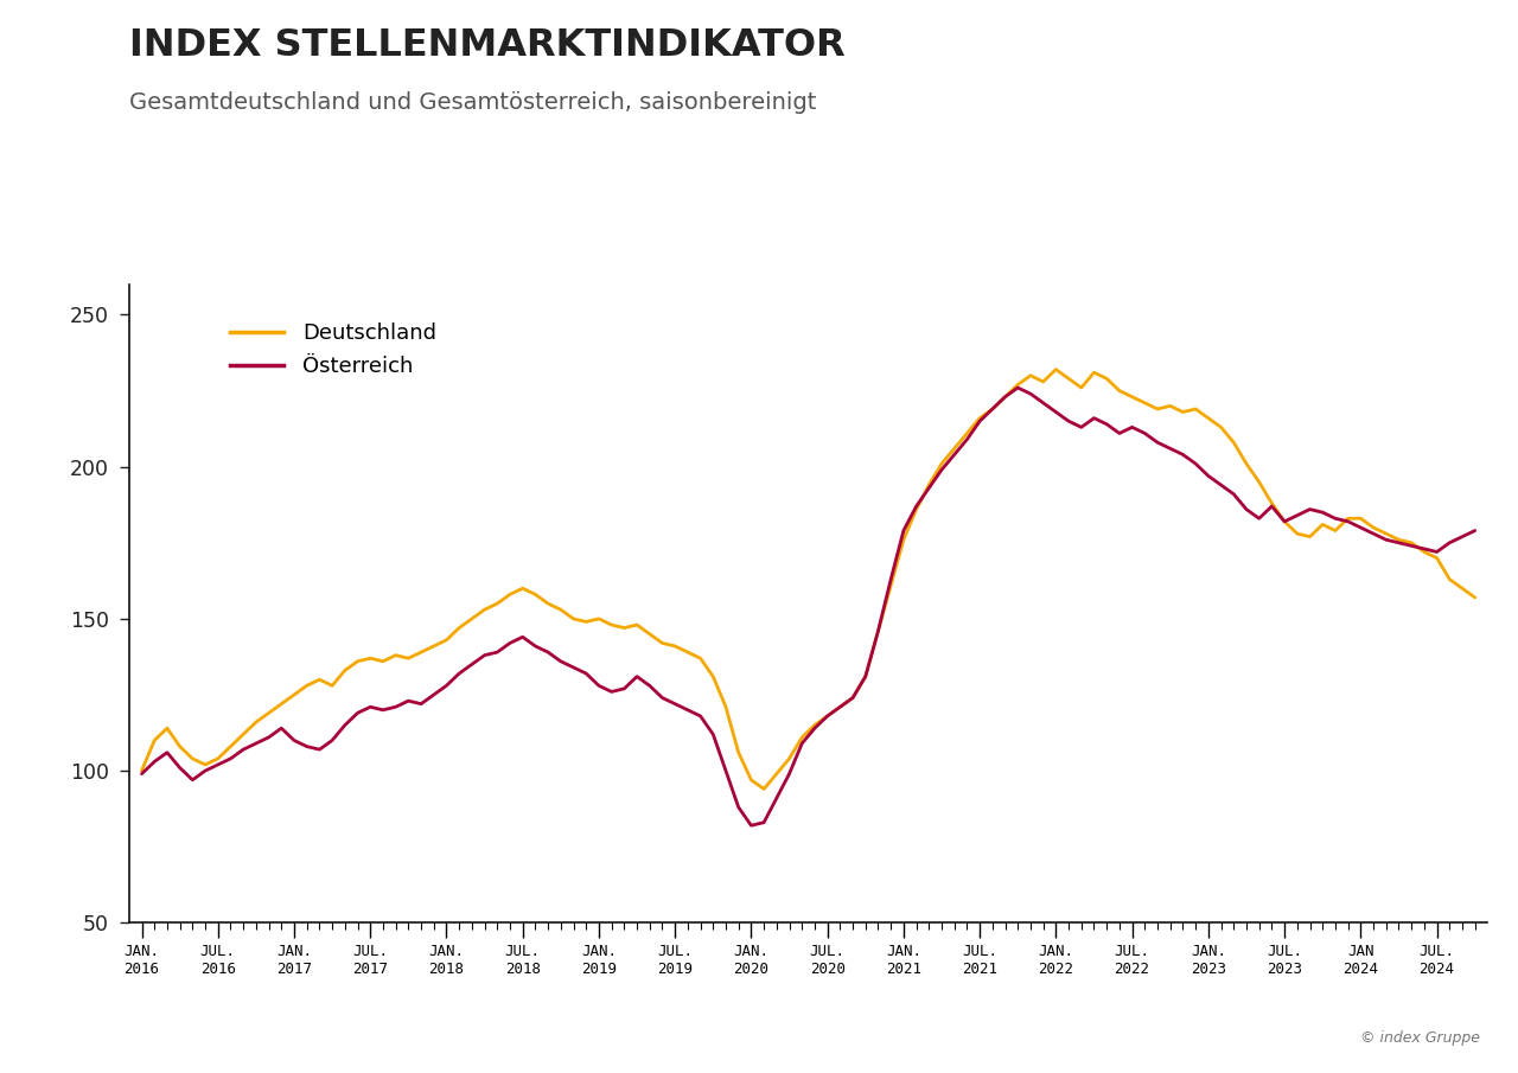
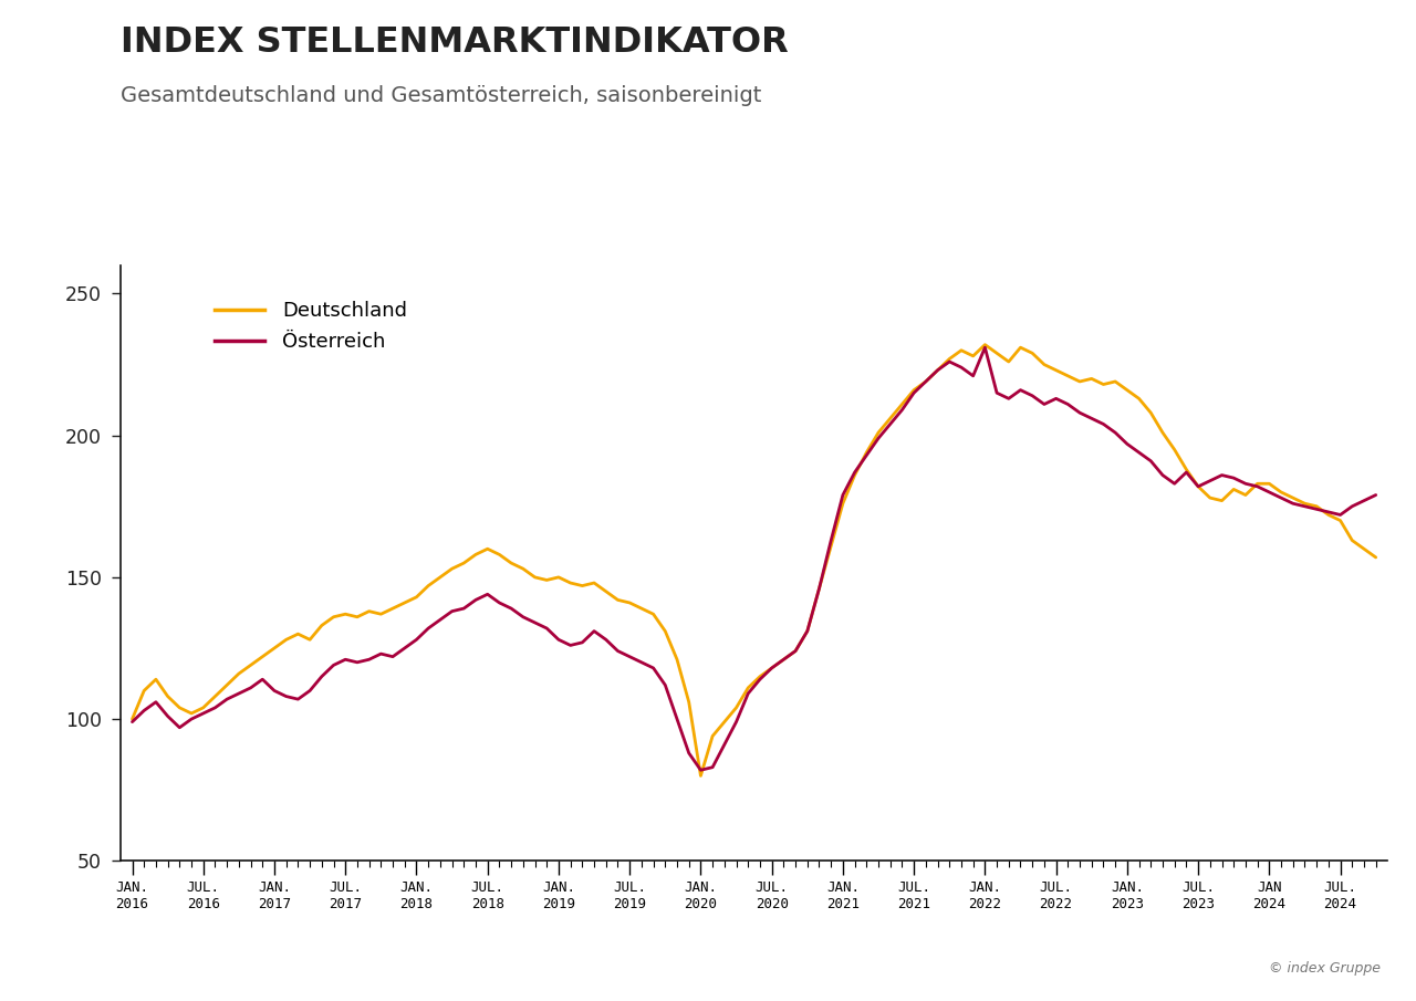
Deutschland/JAN. 2020: 97 -> 80
Österreich/JAN. 2022: 218 -> 231
